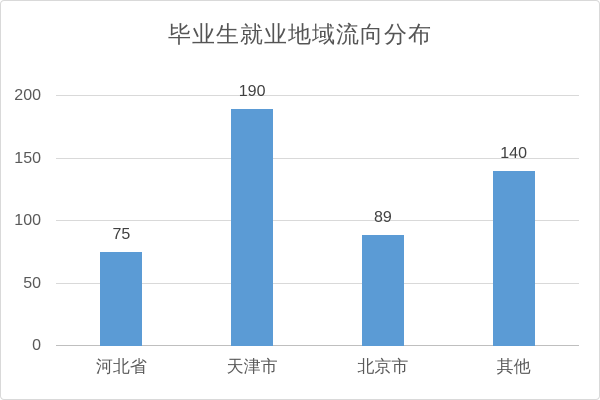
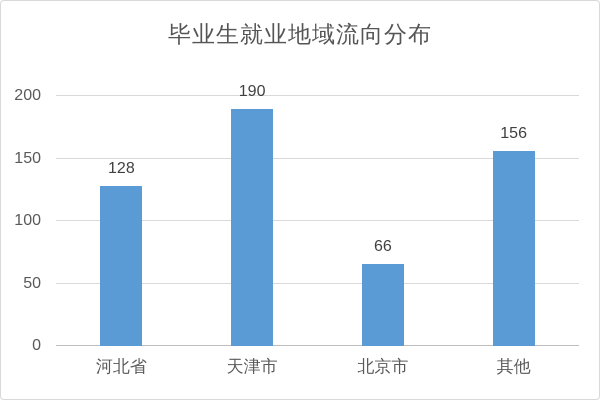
河北省: 75 -> 128
北京市: 89 -> 66
其他: 140 -> 156
